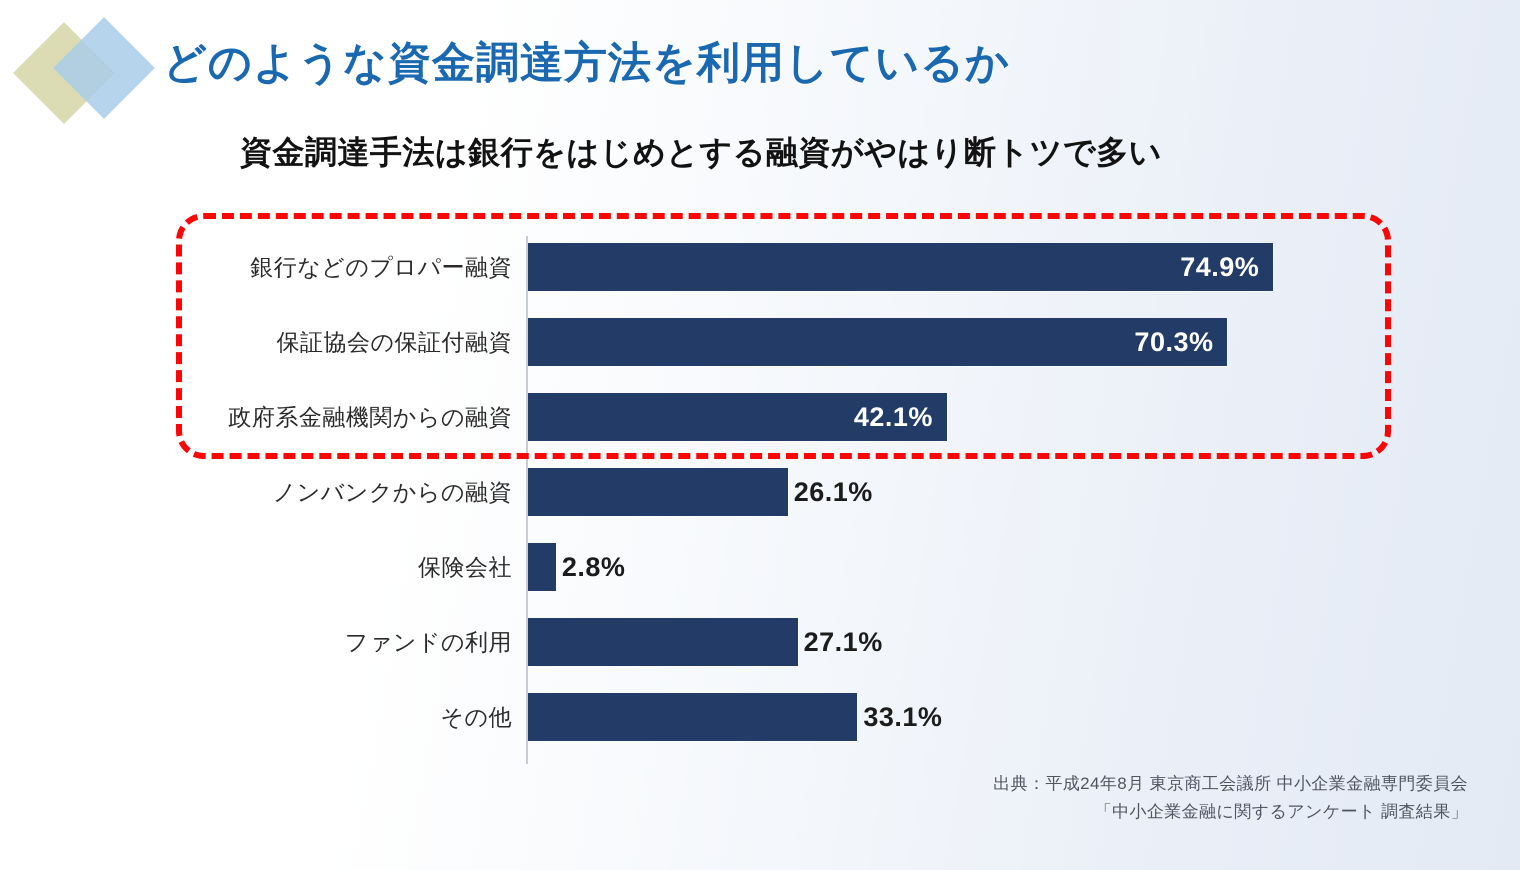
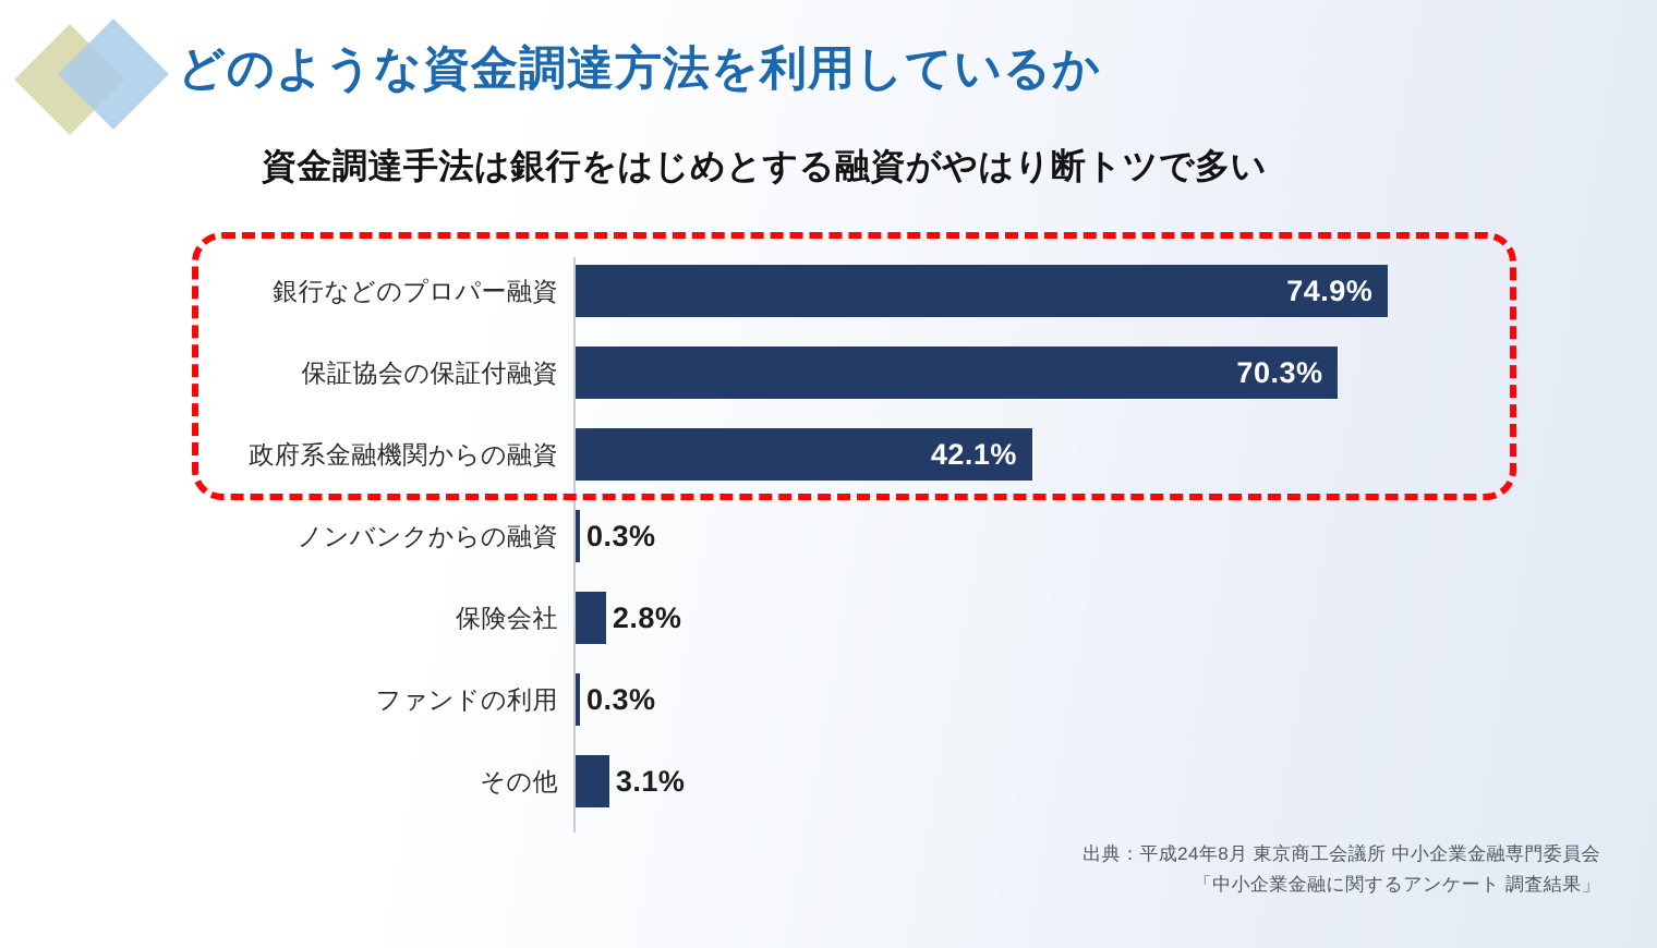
ノンバンクからの融資: 26.1% -> 0.3%
ファンドの利用: 27.1% -> 0.3%
その他: 33.1% -> 3.1%
